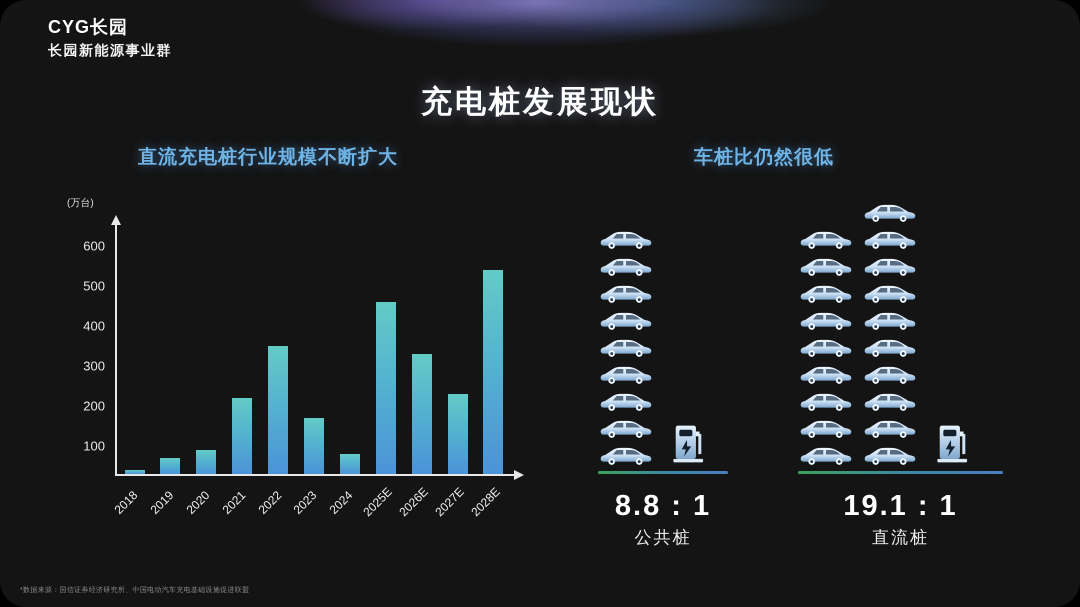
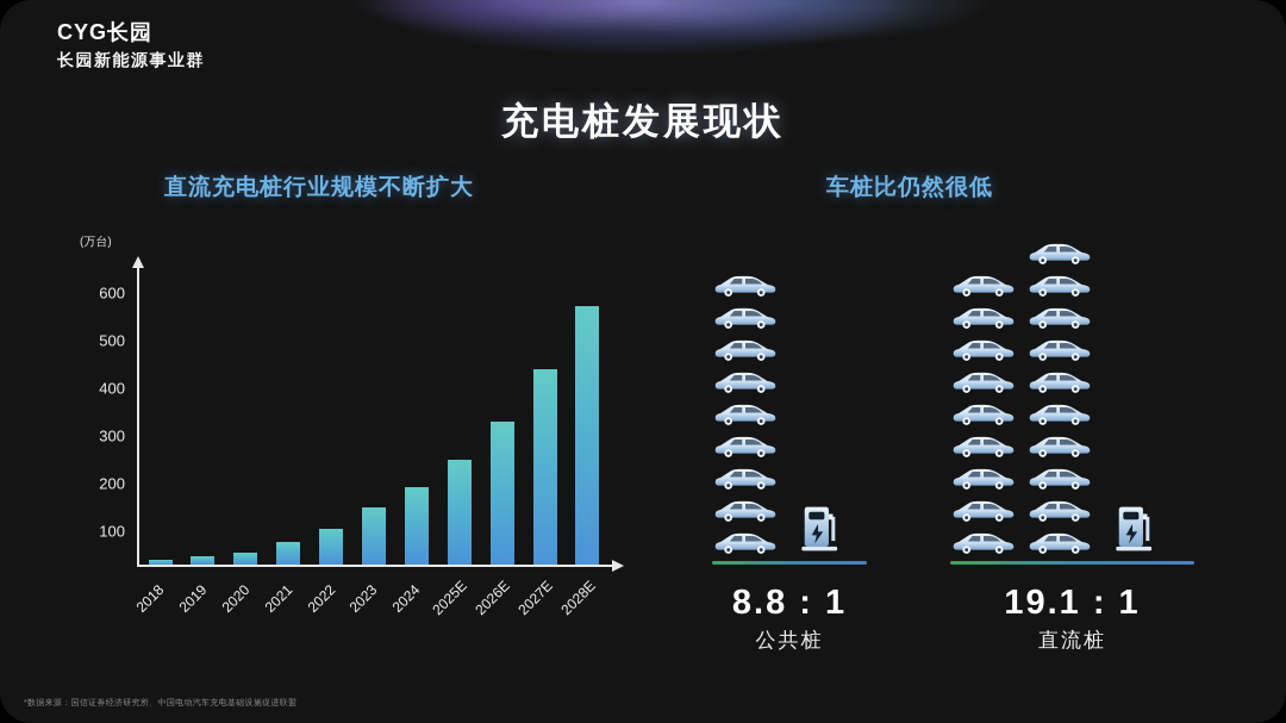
2019: 40 -> 20
2020: 60 -> 30
2021: 190 -> 50
2022: 320 -> 80
2023: 140 -> 120
2024: 50 -> 160
2025E: 430 -> 220
2027E: 200 -> 410
2028E: 510 -> 540
